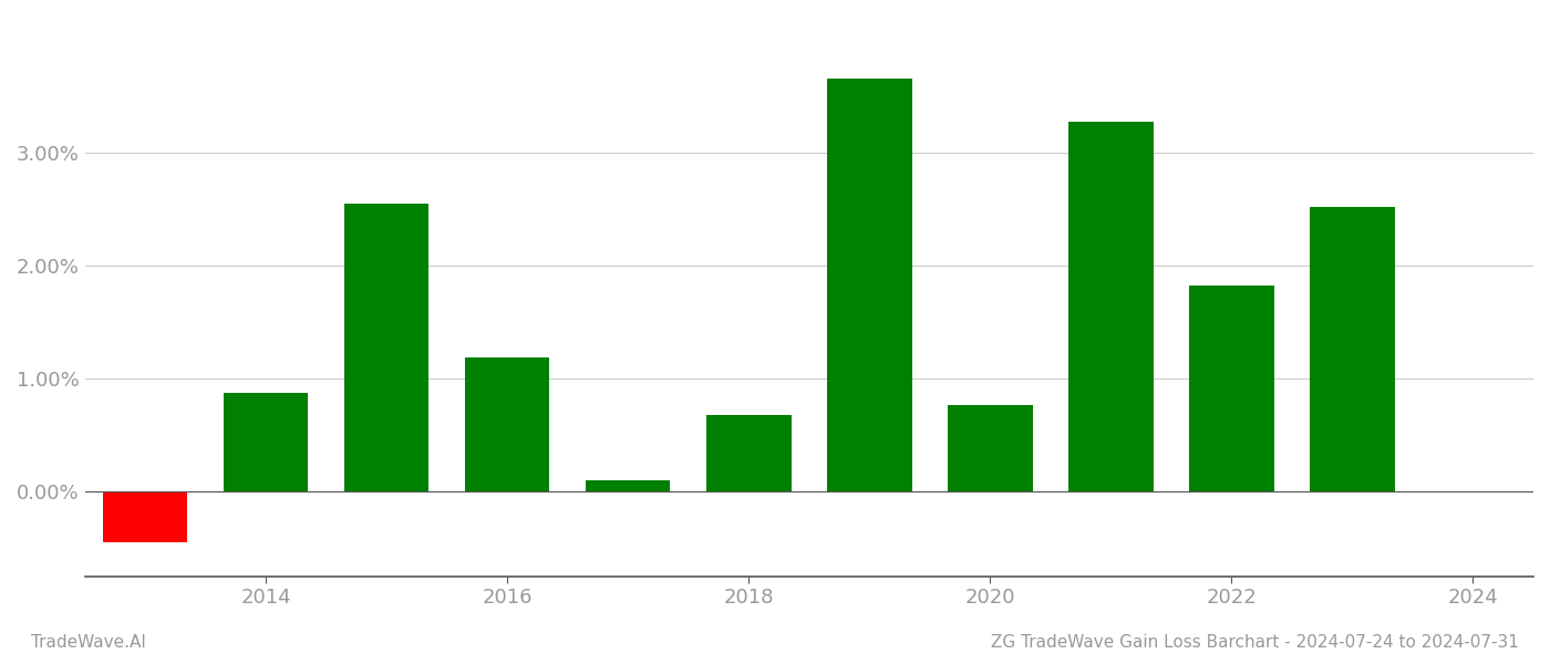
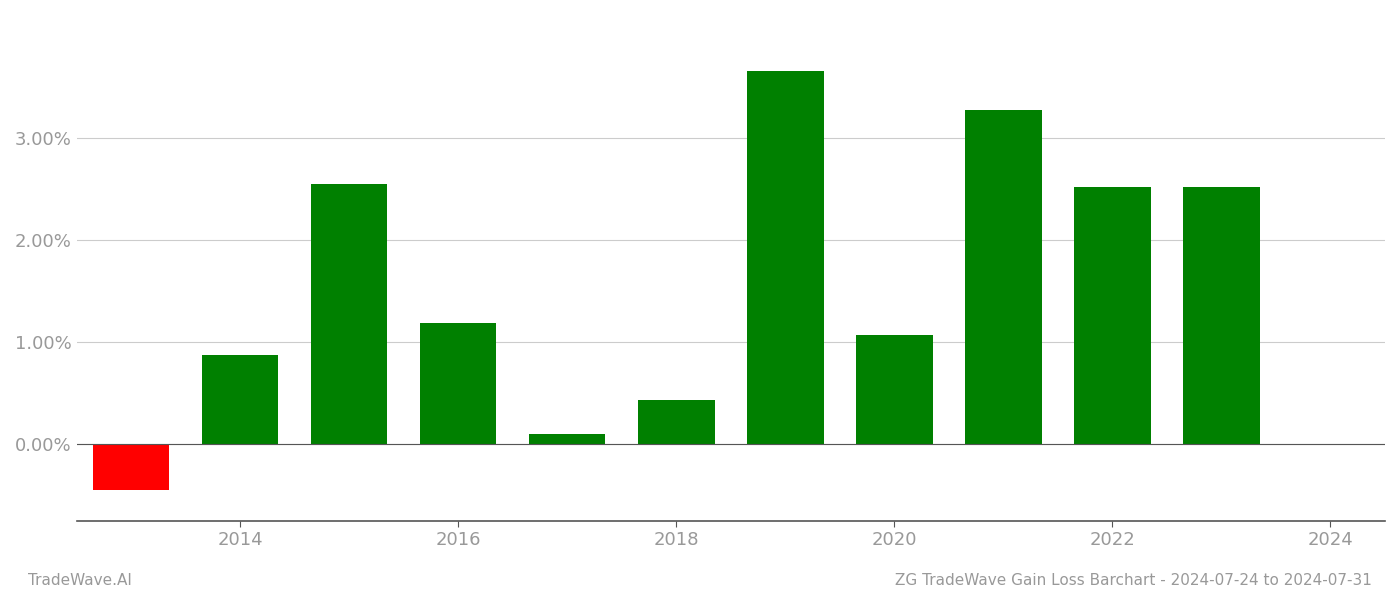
2018: 0.68% -> 0.43%
2020: 0.76% -> 1.07%
2022: 1.82% -> 2.52%
